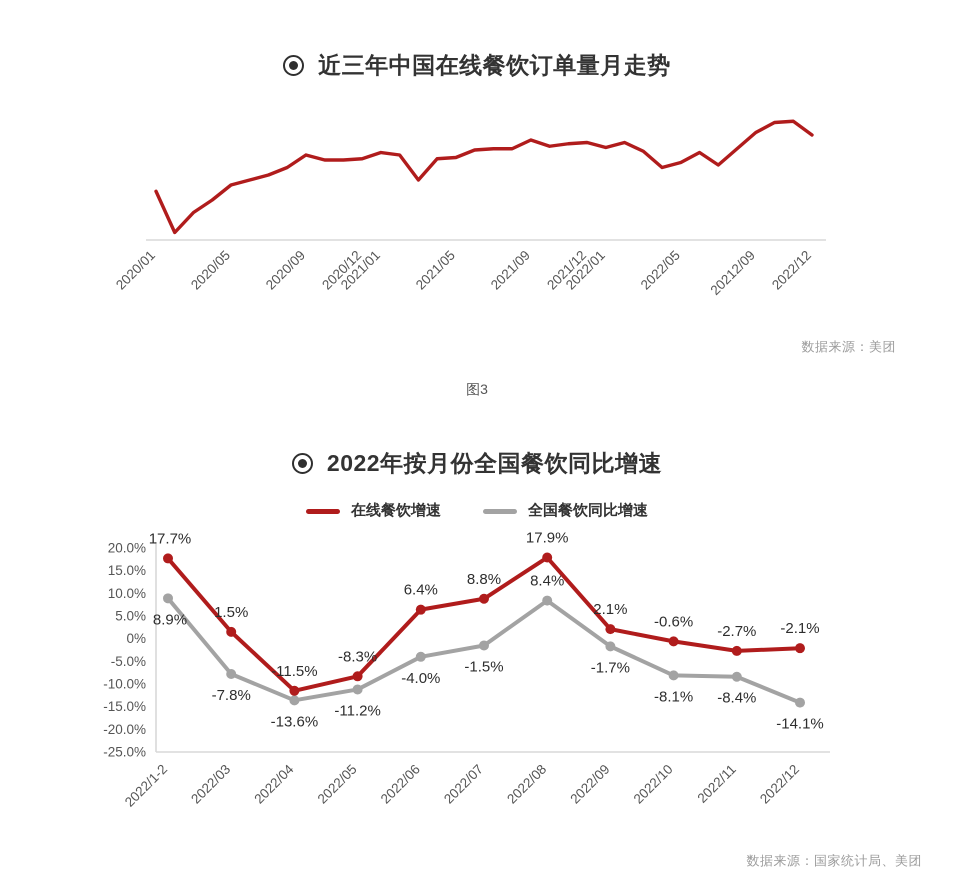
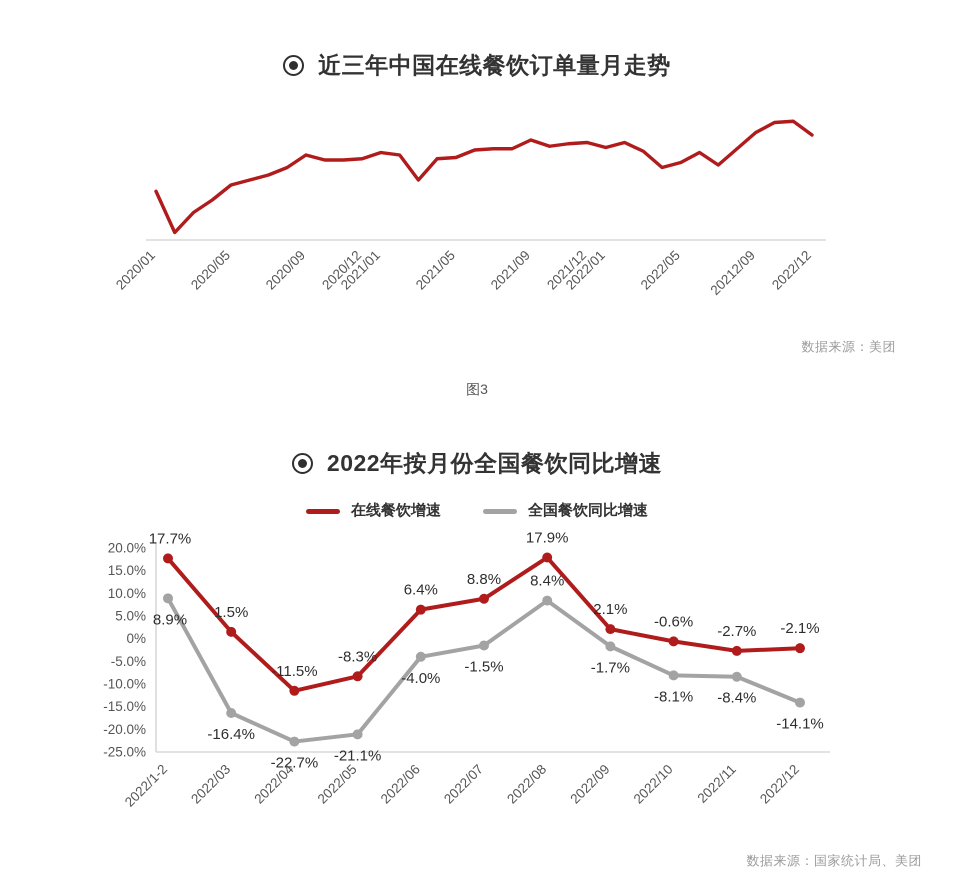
2022年按月份全国餐饮同比增速/全国餐饮同比增速/2022/03: -7.8% -> -16.4%
2022年按月份全国餐饮同比增速/全国餐饮同比增速/2022/04: -13.6% -> -22.7%
2022年按月份全国餐饮同比增速/全国餐饮同比增速/2022/05: -11.2% -> -21.1%
